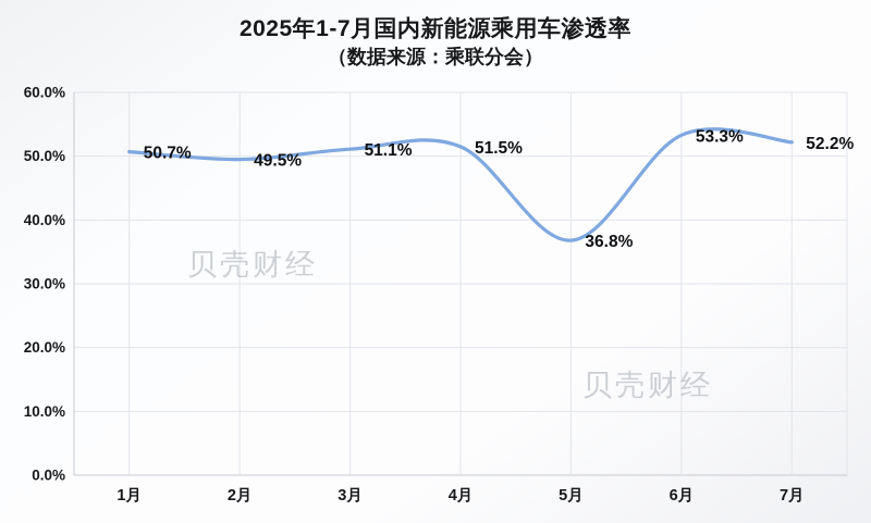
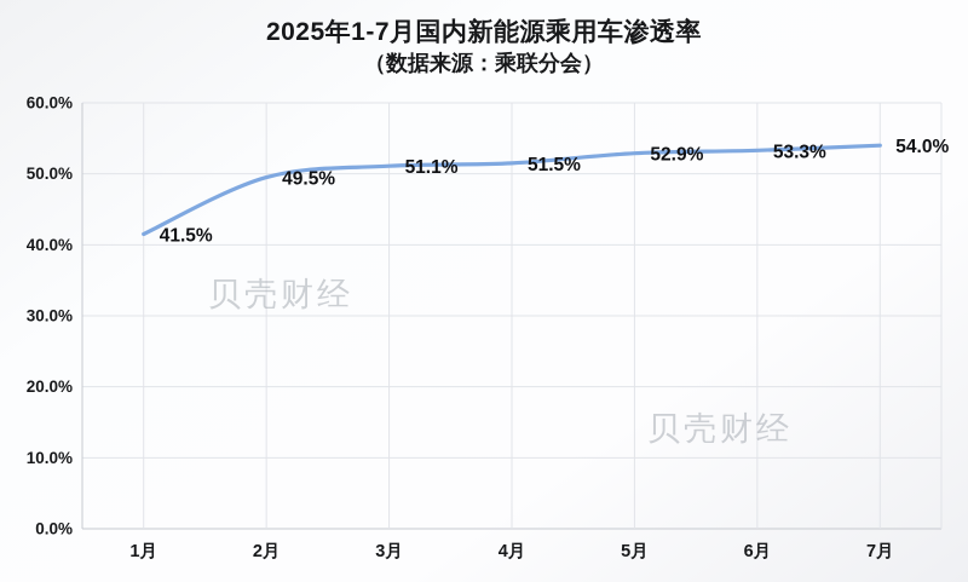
1月: 50.7% -> 41.5%
5月: 36.8% -> 52.9%
7月: 52.2% -> 54.0%
